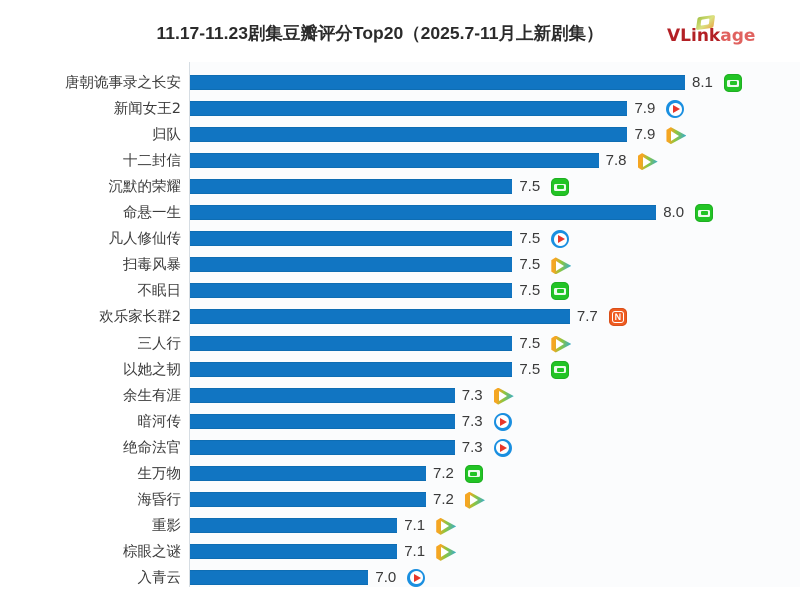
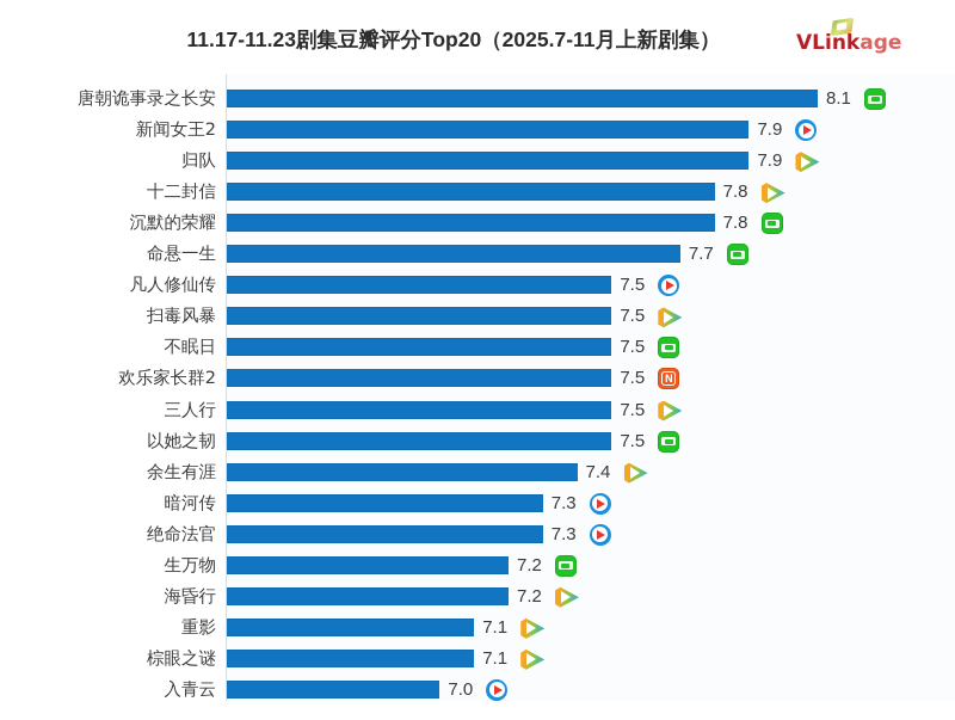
沉默的荣耀: 7.5 -> 7.8
命悬一生: 8.0 -> 7.7
欢乐家长群2: 7.7 -> 7.5
余生有涯: 7.3 -> 7.4
